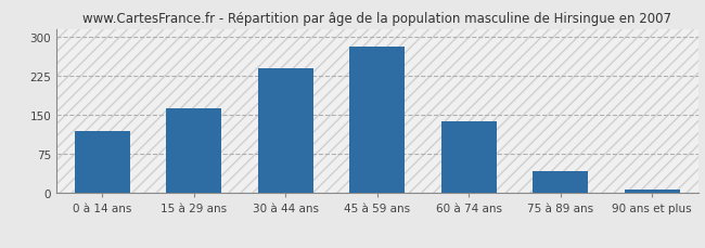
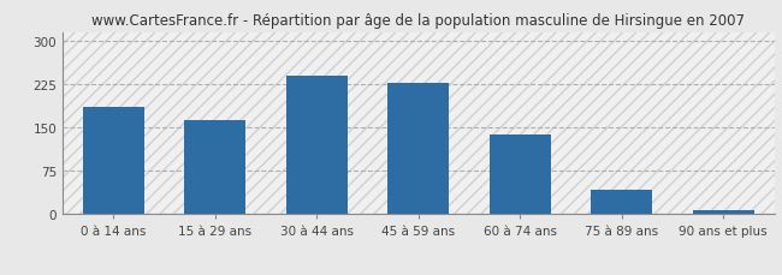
0 à 14 ans: 120 -> 185
45 à 59 ans: 280 -> 228
